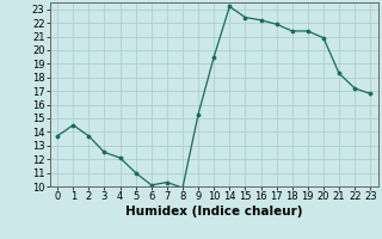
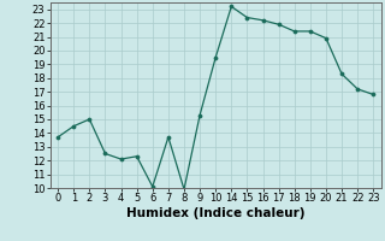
2: 13.7 -> 15.0
5: 11.0 -> 12.3
7: 10.3 -> 13.7
